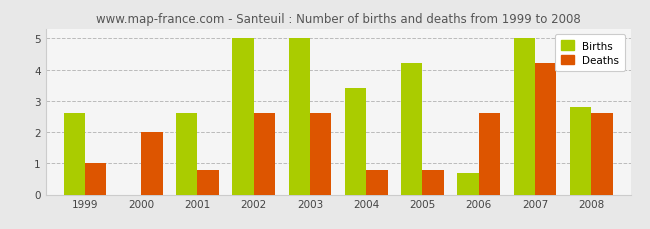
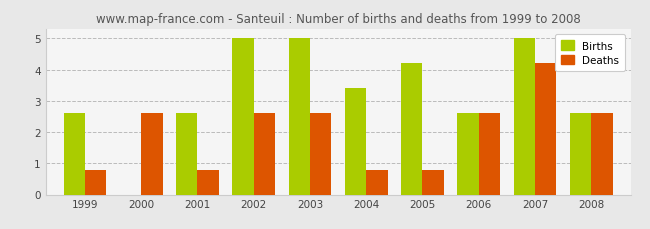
Deaths/1999: 1.0 -> 0.8
Deaths/2000: 2.0 -> 2.6
Births/2006: 0.7 -> 2.6
Births/2008: 2.8 -> 2.6
